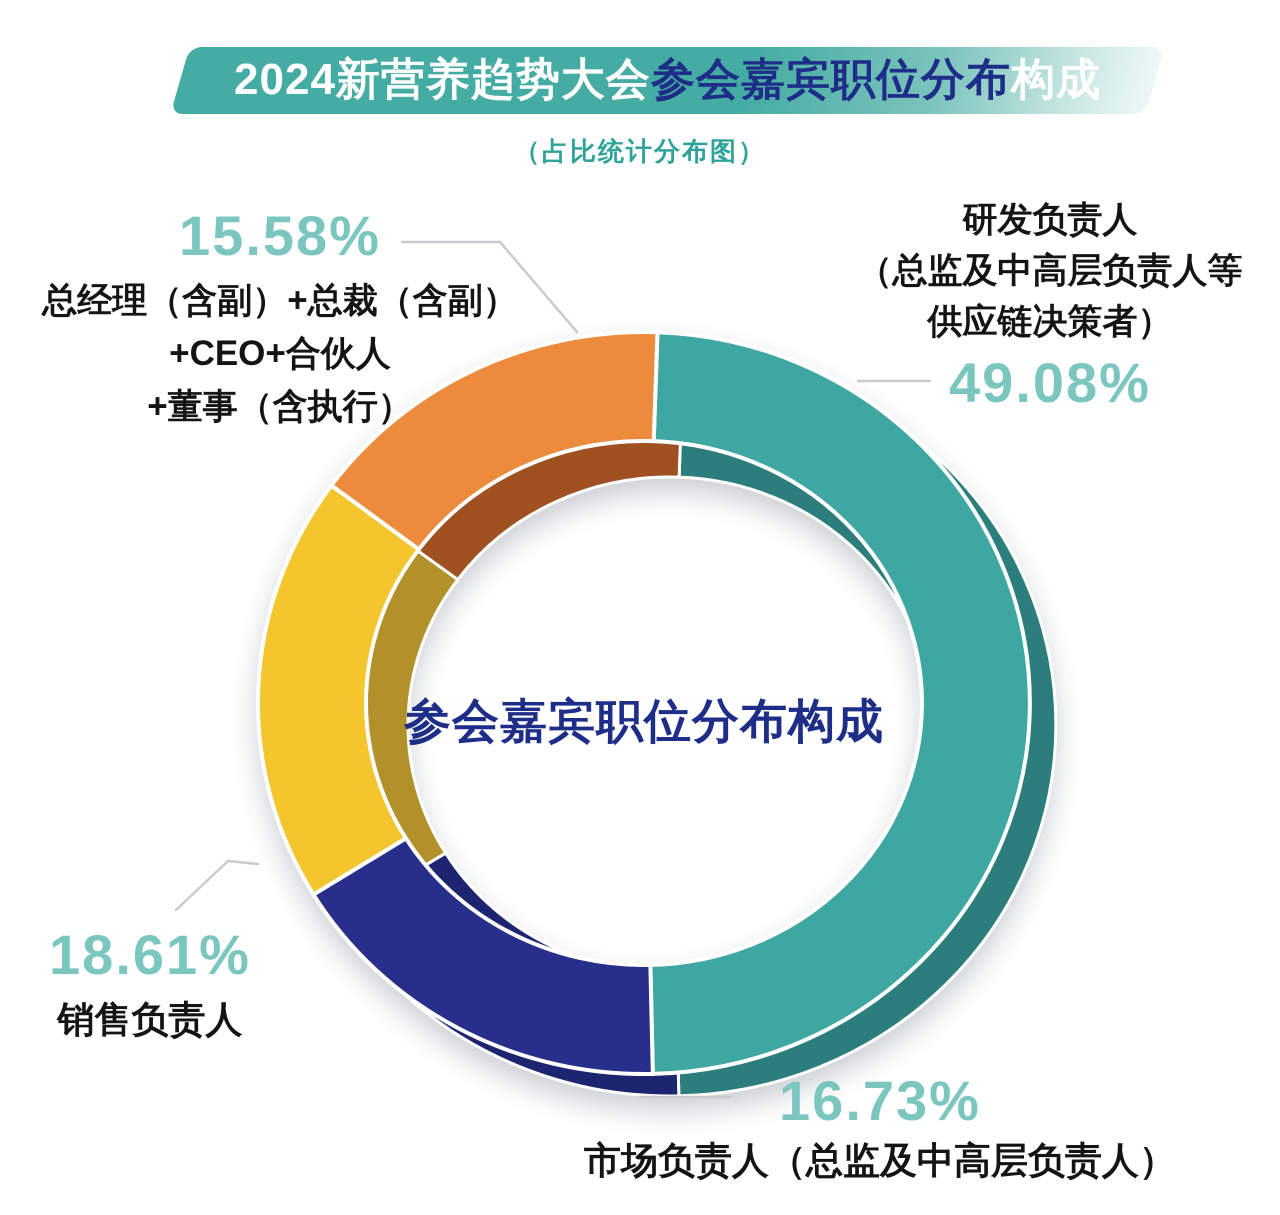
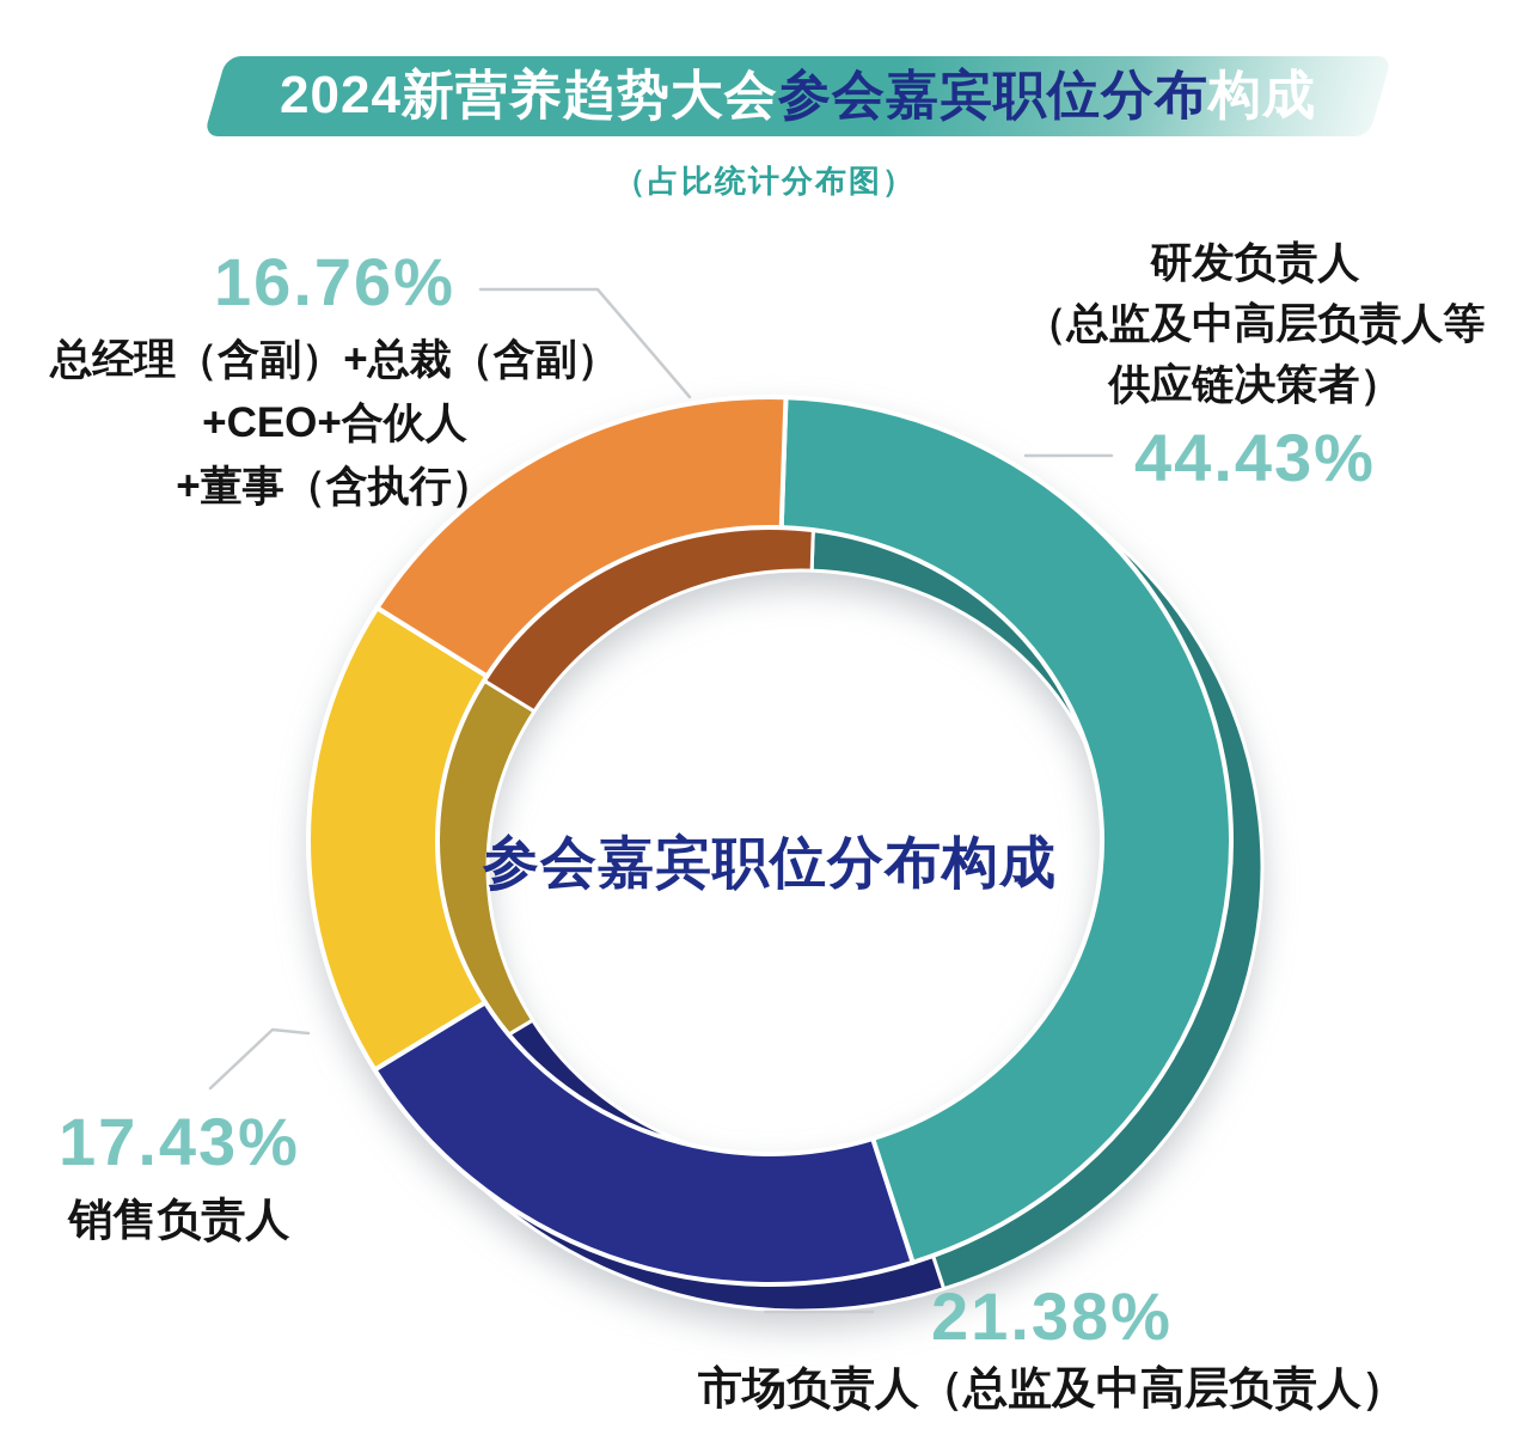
研发负责人（总监及中高层负责人等供应链决策者）: 49.08% -> 44.43%
市场负责人（总监及中高层负责人）: 16.73% -> 21.38%
销售负责人: 18.61% -> 17.43%
总经理（含副）+总裁（含副）+CEO+合伙人+董事（含执行）: 15.58% -> 16.76%
